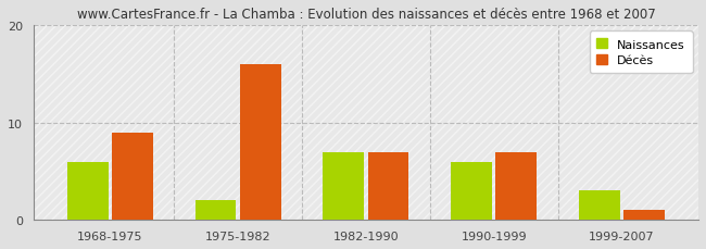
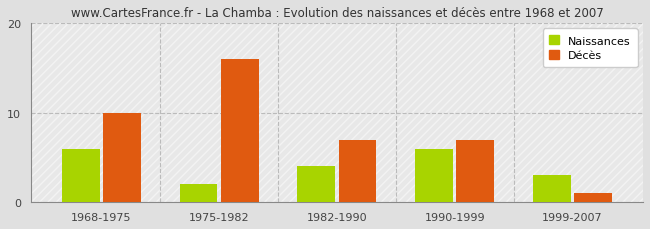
Décès/1968-1975: 9 -> 10
Naissances/1982-1990: 7 -> 4
